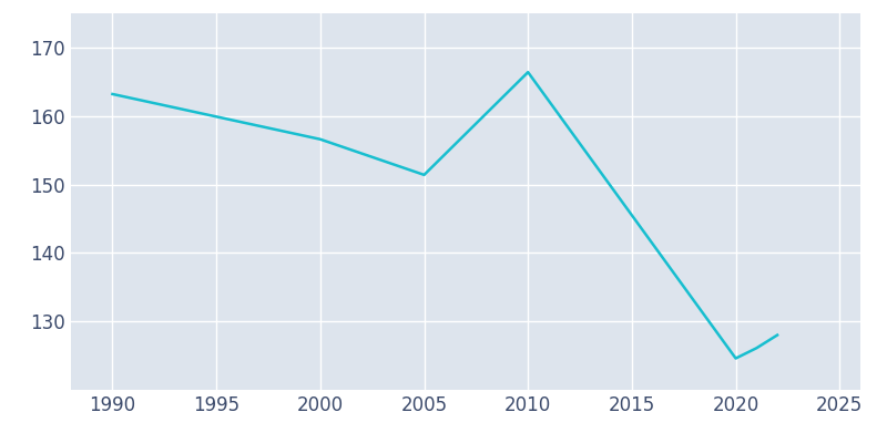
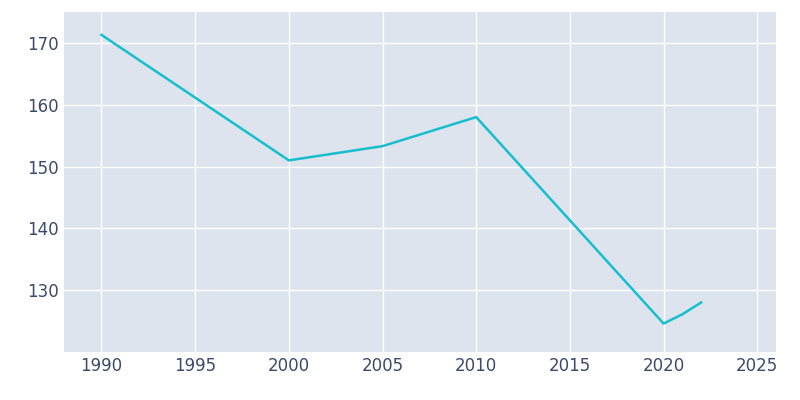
1990: 163.2 -> 171.3
2000: 156.6 -> 151.0
2005: 151.4 -> 153.3
2010: 166.4 -> 158.0
